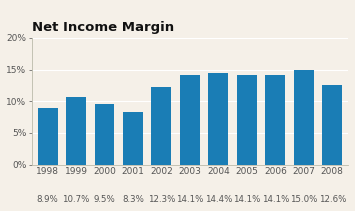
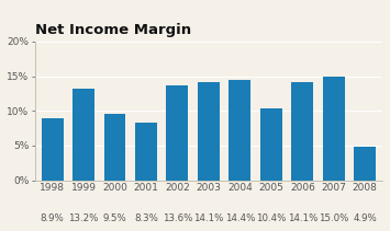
1999: 10.7% -> 13.2%
2002: 12.3% -> 13.6%
2005: 14.1% -> 10.4%
2008: 12.6% -> 4.9%
